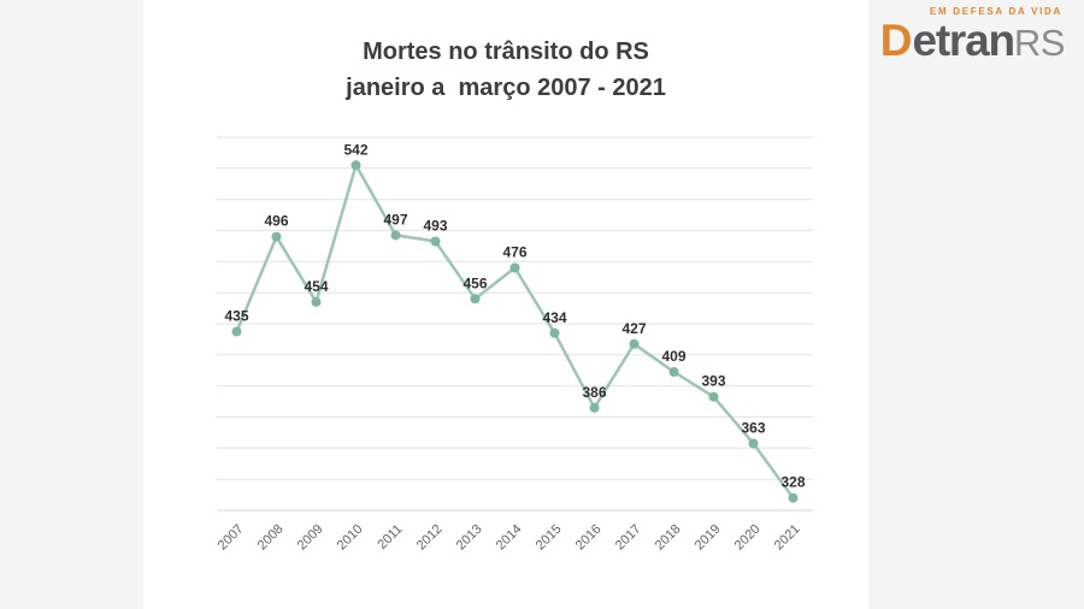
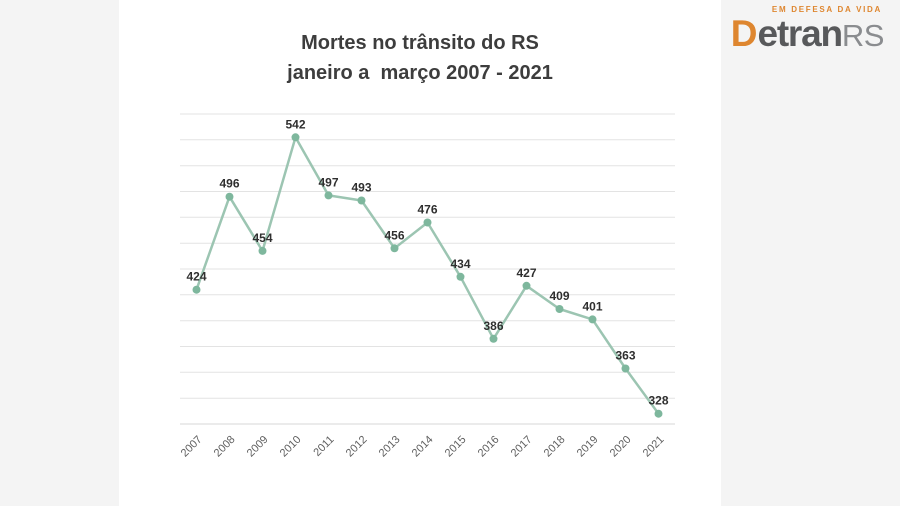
2007: 435 -> 424
2019: 393 -> 401
